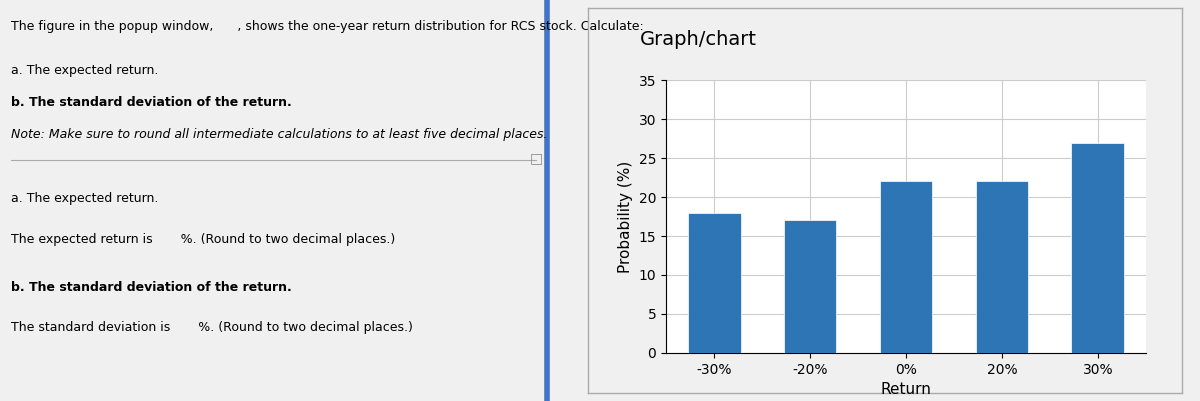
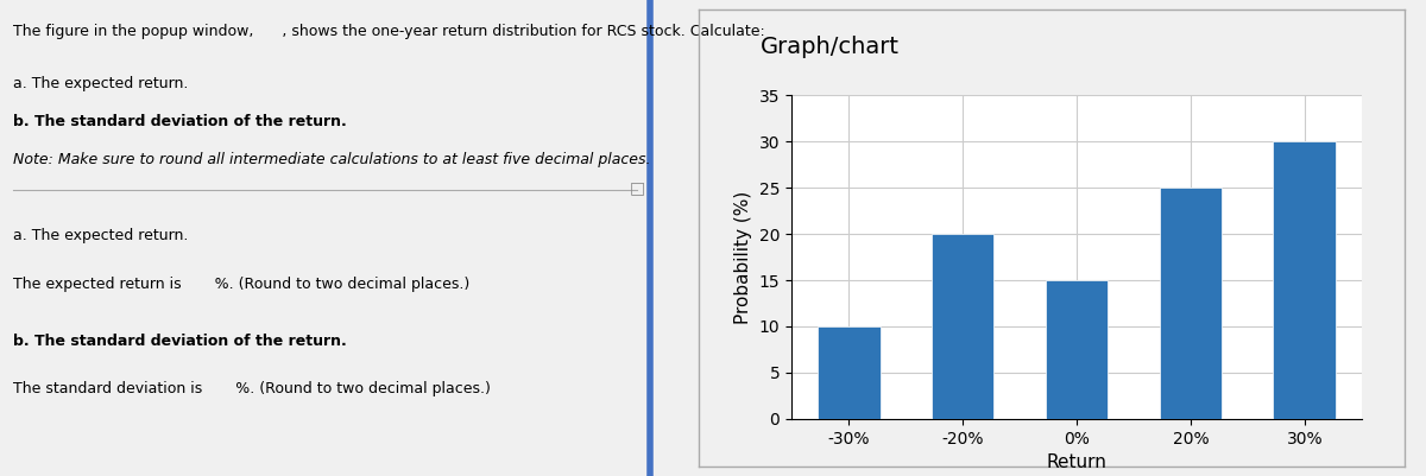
-30%: 18 -> 10
-20%: 17 -> 20
0%: 22 -> 15
20%: 22 -> 25
30%: 27 -> 30
